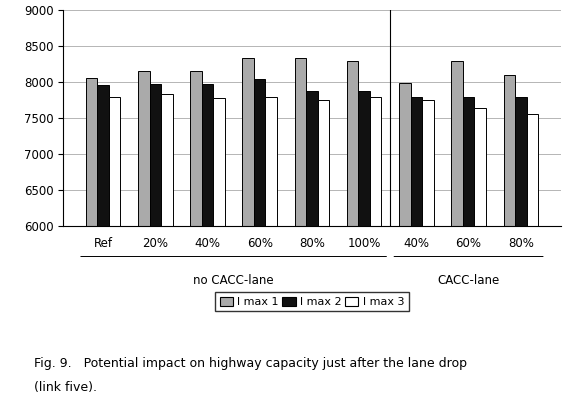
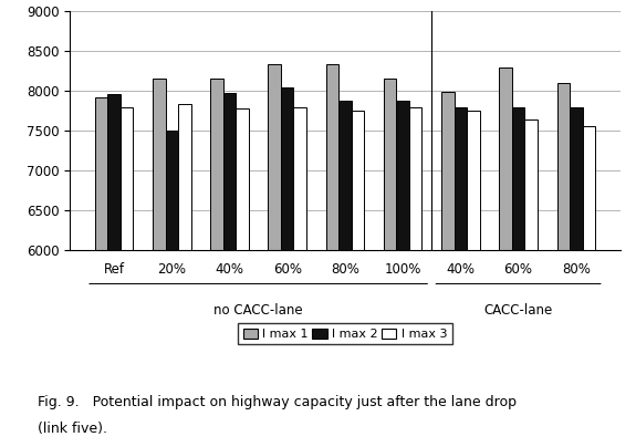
l max 1/Ref: 8060 -> 7920
l max 2/20%: 7980 -> 7500
l max 1/100%: 8290 -> 8160
